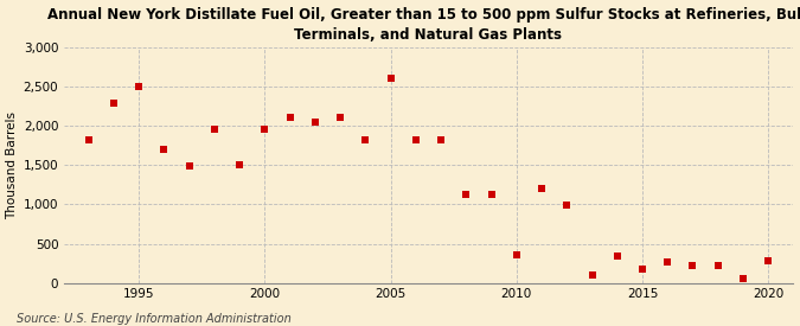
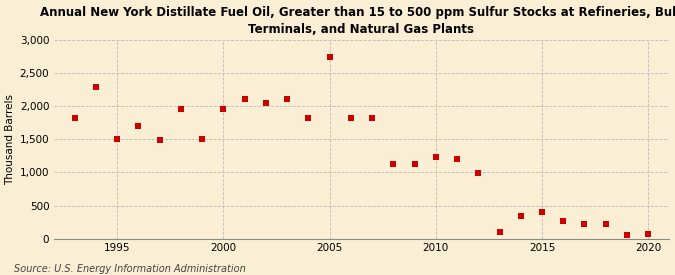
1995: 2,500 -> 1,500
2005: 2,600 -> 2,730
2010: 360 -> 1,230
2015: 180 -> 400
2020: 280 -> 80
